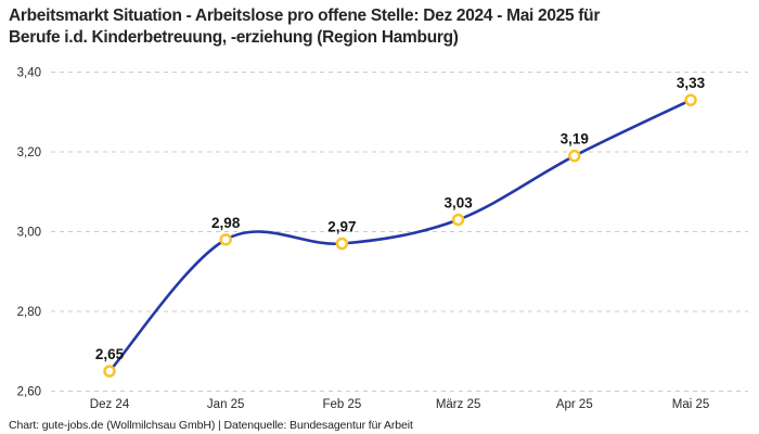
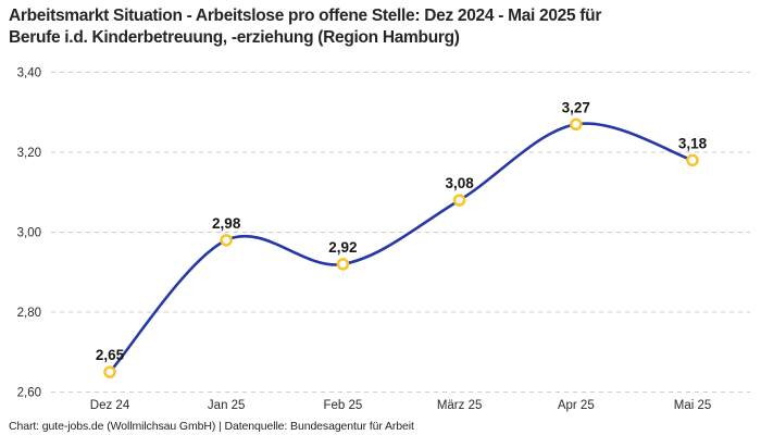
Feb 25: 2,97 -> 2,92
März 25: 3,03 -> 3,08
Apr 25: 3,19 -> 3,27
Mai 25: 3,33 -> 3,18
